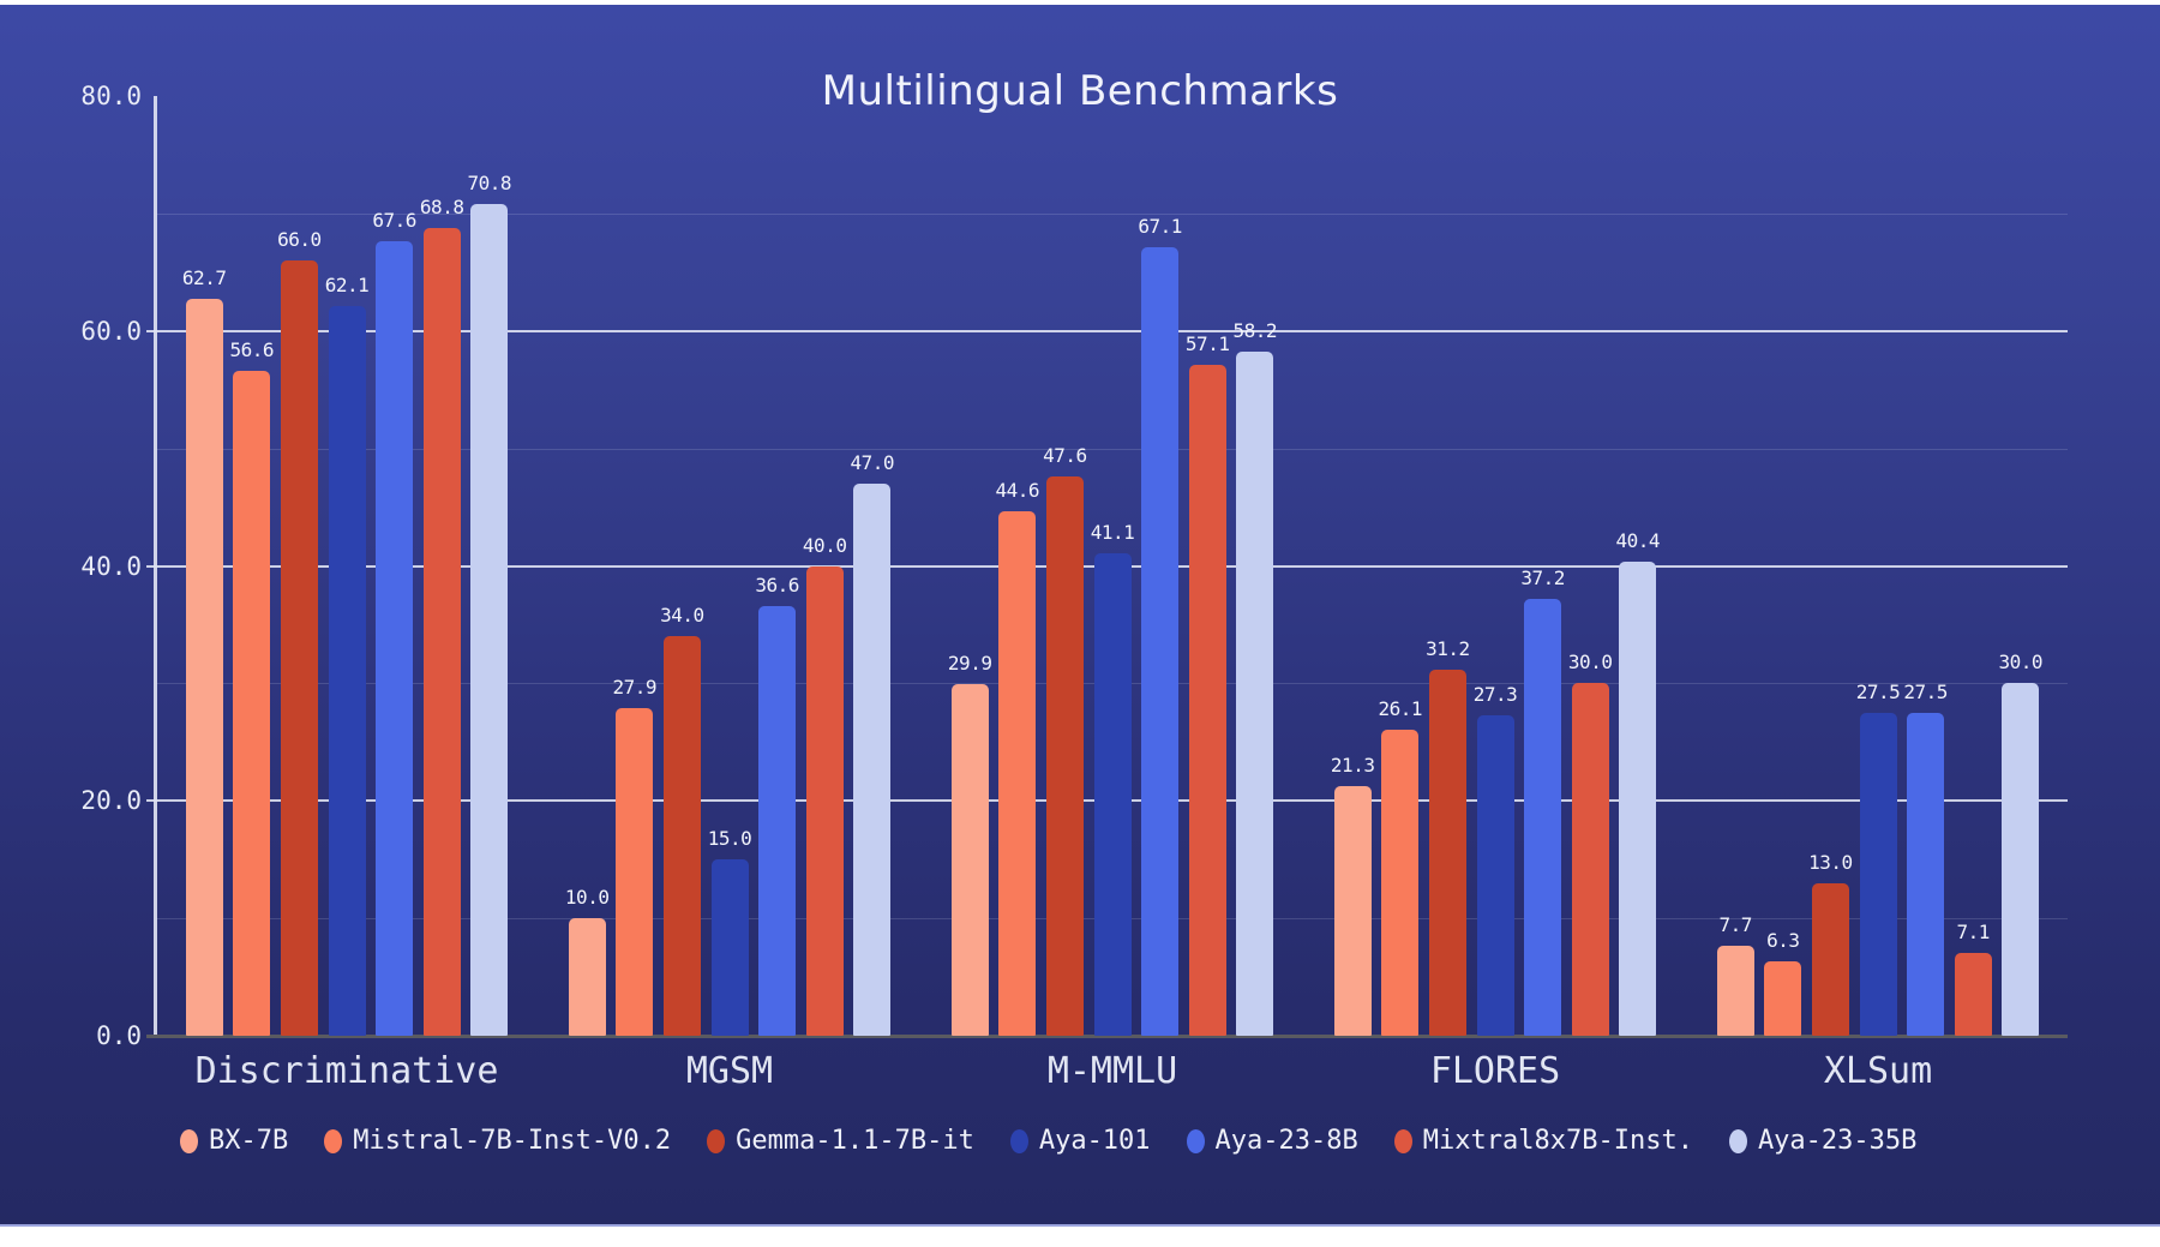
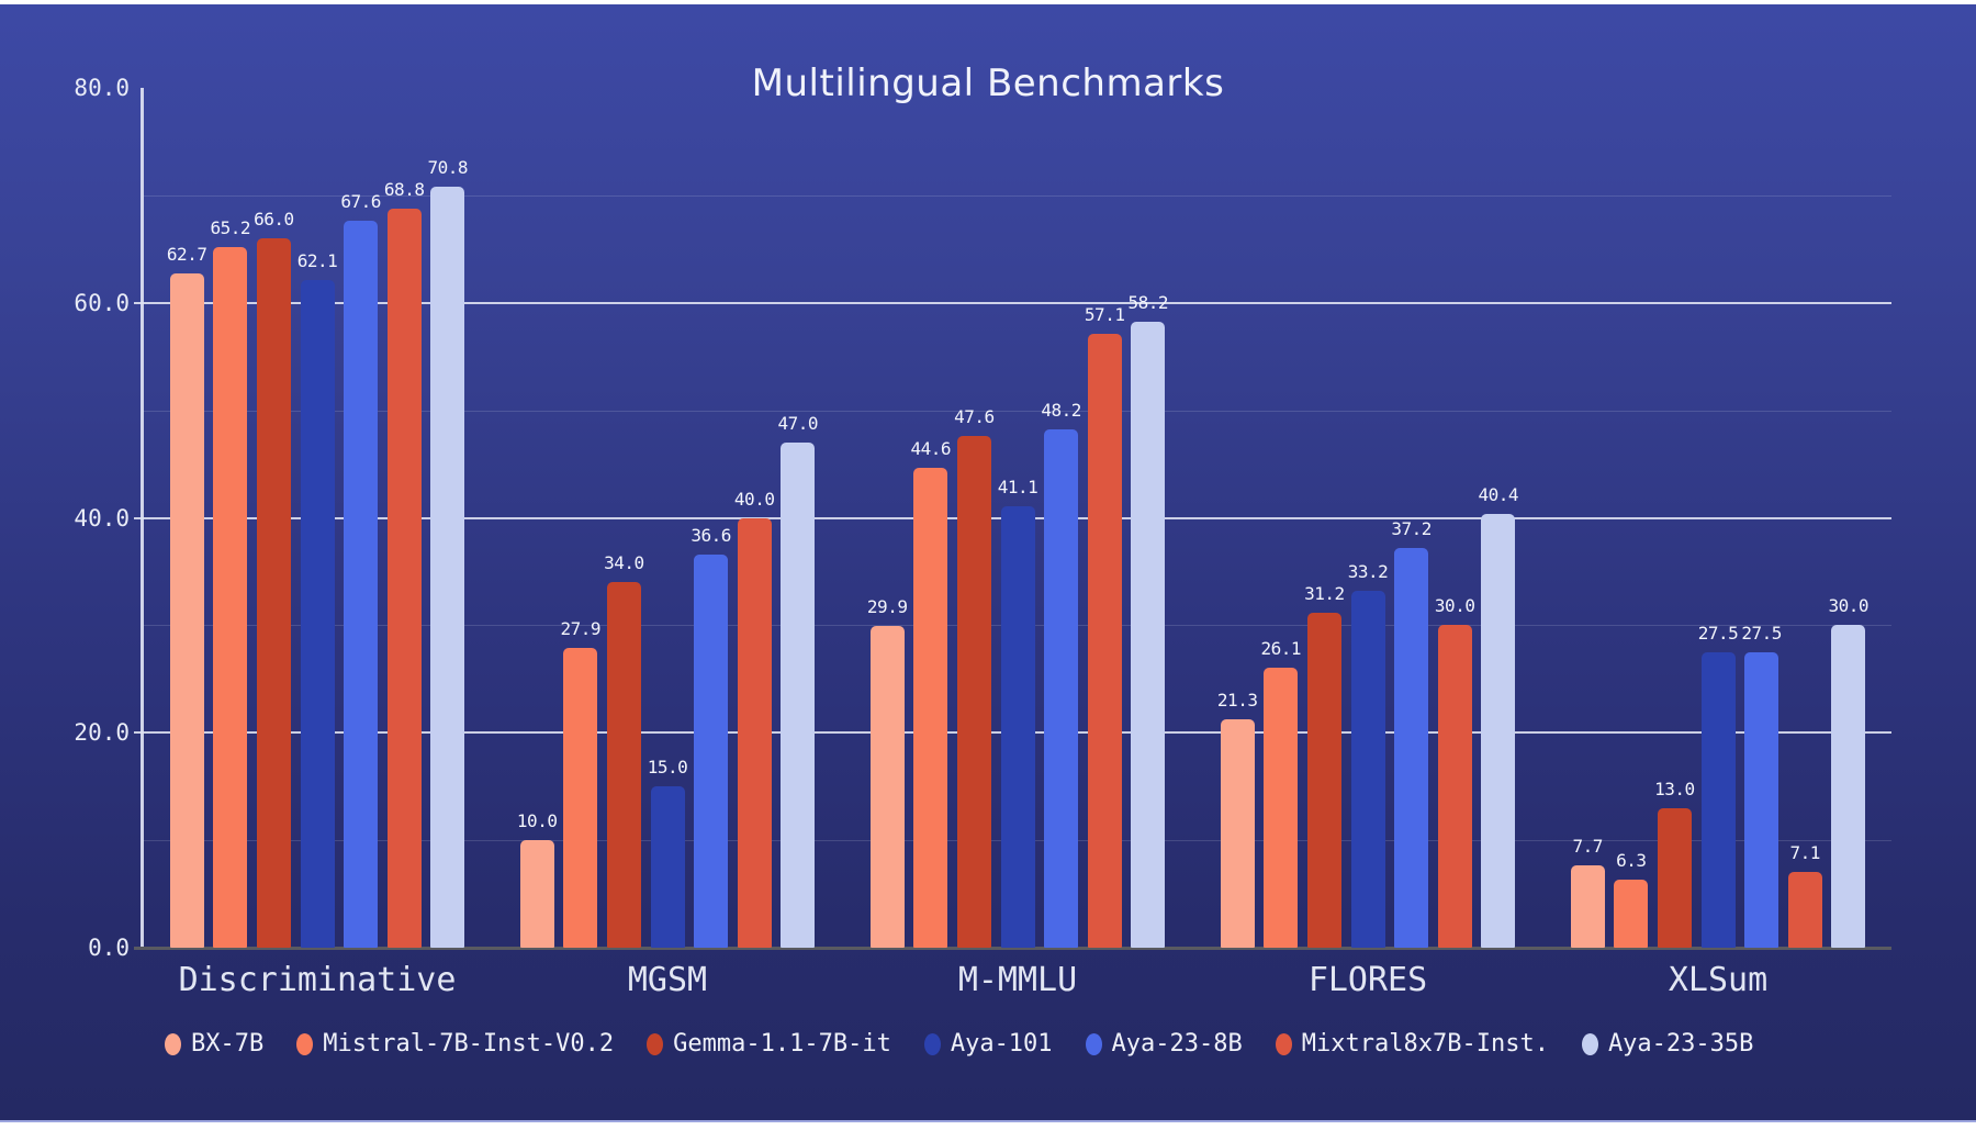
Mistral-7B-Inst-V0.2/Discriminative: 56.6 -> 65.2
Aya-23-8B/M-MMLU: 67.1 -> 48.2
Aya-101/FLORES: 27.3 -> 33.2
